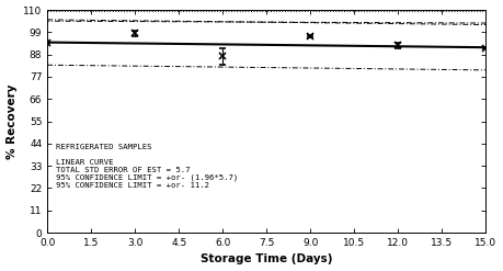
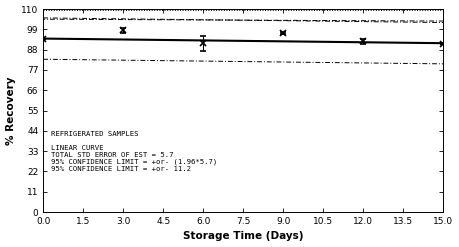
6.0: 87 -> 92
